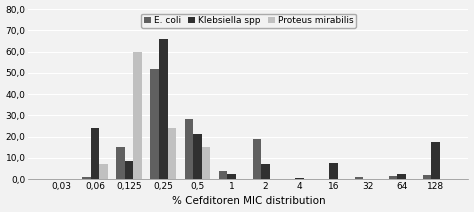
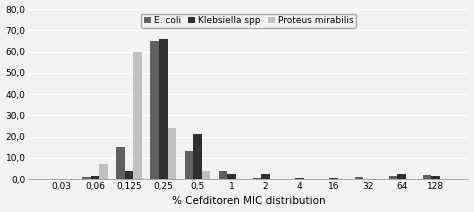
Klebsiella spp/0,06: 24,0 -> 1,5
Klebsiella spp/0,125: 8,5 -> 4,0
E. coli/0,25: 52,0 -> 65,0
E. coli/0,5: 28,5 -> 13,0
Proteus mirabilis/0,5: 15 -> 4
E. coli/2: 19,0 -> 0,5
Klebsiella spp/2: 7,0 -> 2,5
Klebsiella spp/16: 7,5 -> 0,5
Klebsiella spp/128: 17,5 -> 1,5
